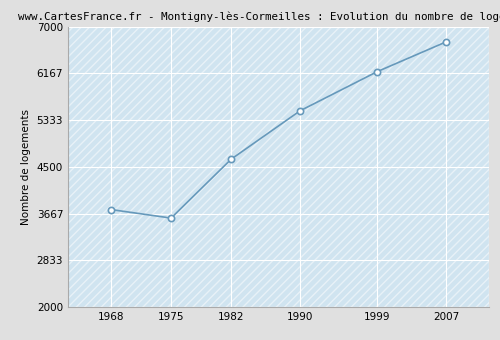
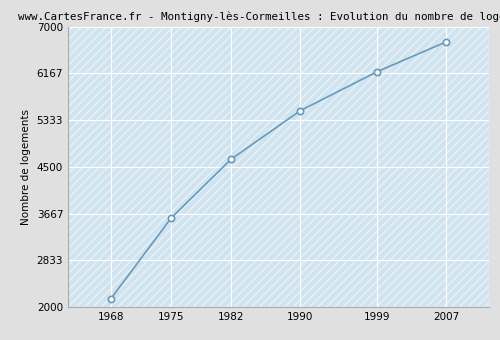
1968: 3740 -> 2150
